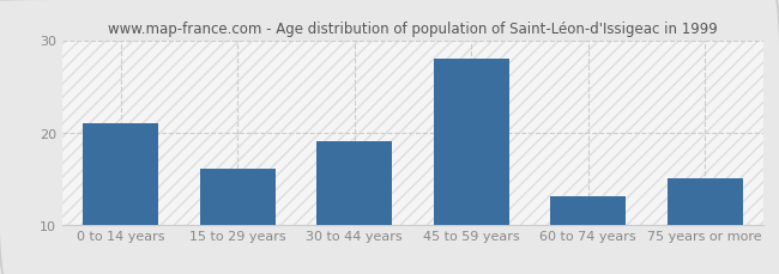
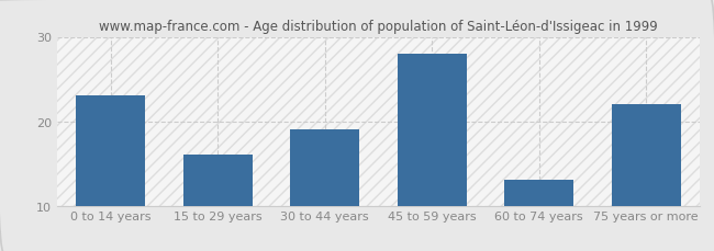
0 to 14 years: 21 -> 23
75 years or more: 15 -> 22
